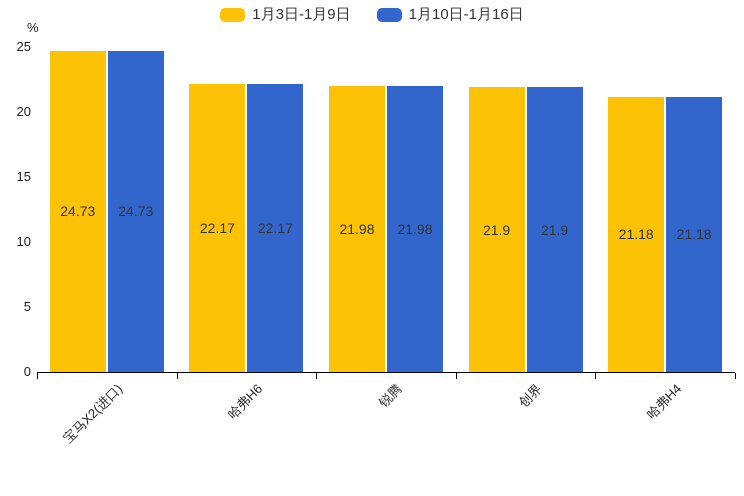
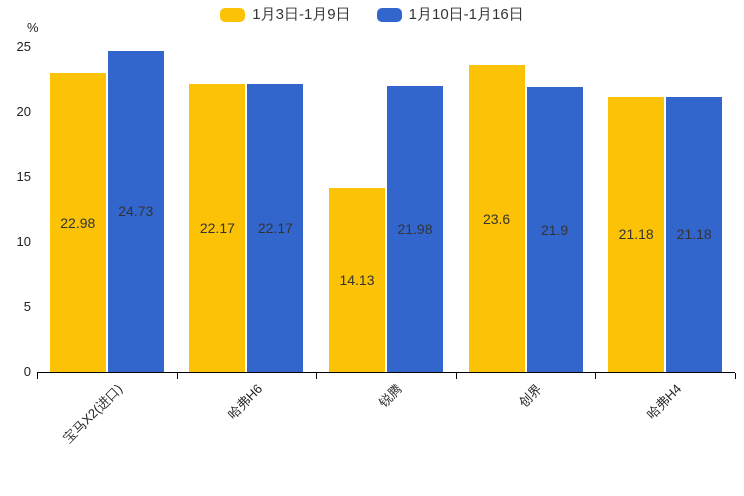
1月3日-1月9日/宝马X2(进口): 24.73 -> 22.98
1月3日-1月9日/锐腾: 21.98 -> 14.13
1月3日-1月9日/创界: 21.9 -> 23.6
